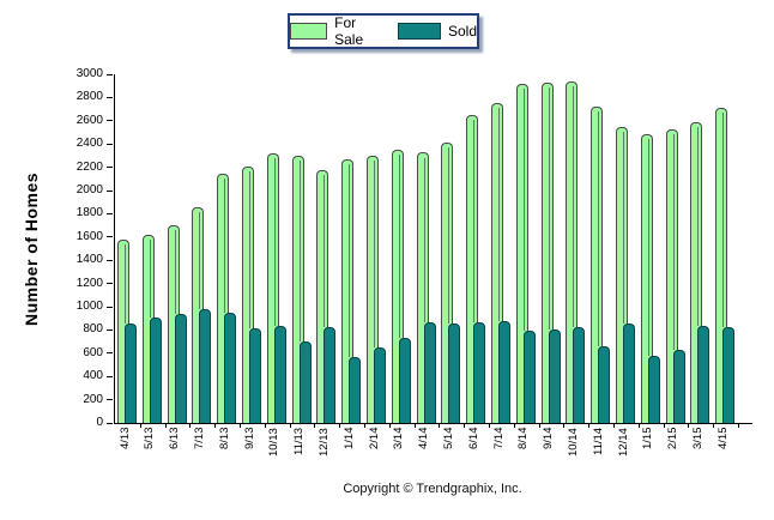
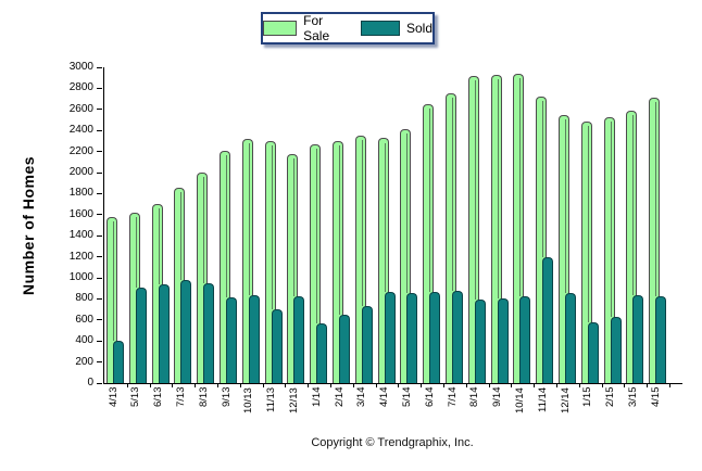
Sold/4/13: 900 -> 400
For Sale/8/13: 2100 -> 2000
Sold/11/14: 700 -> 1200
